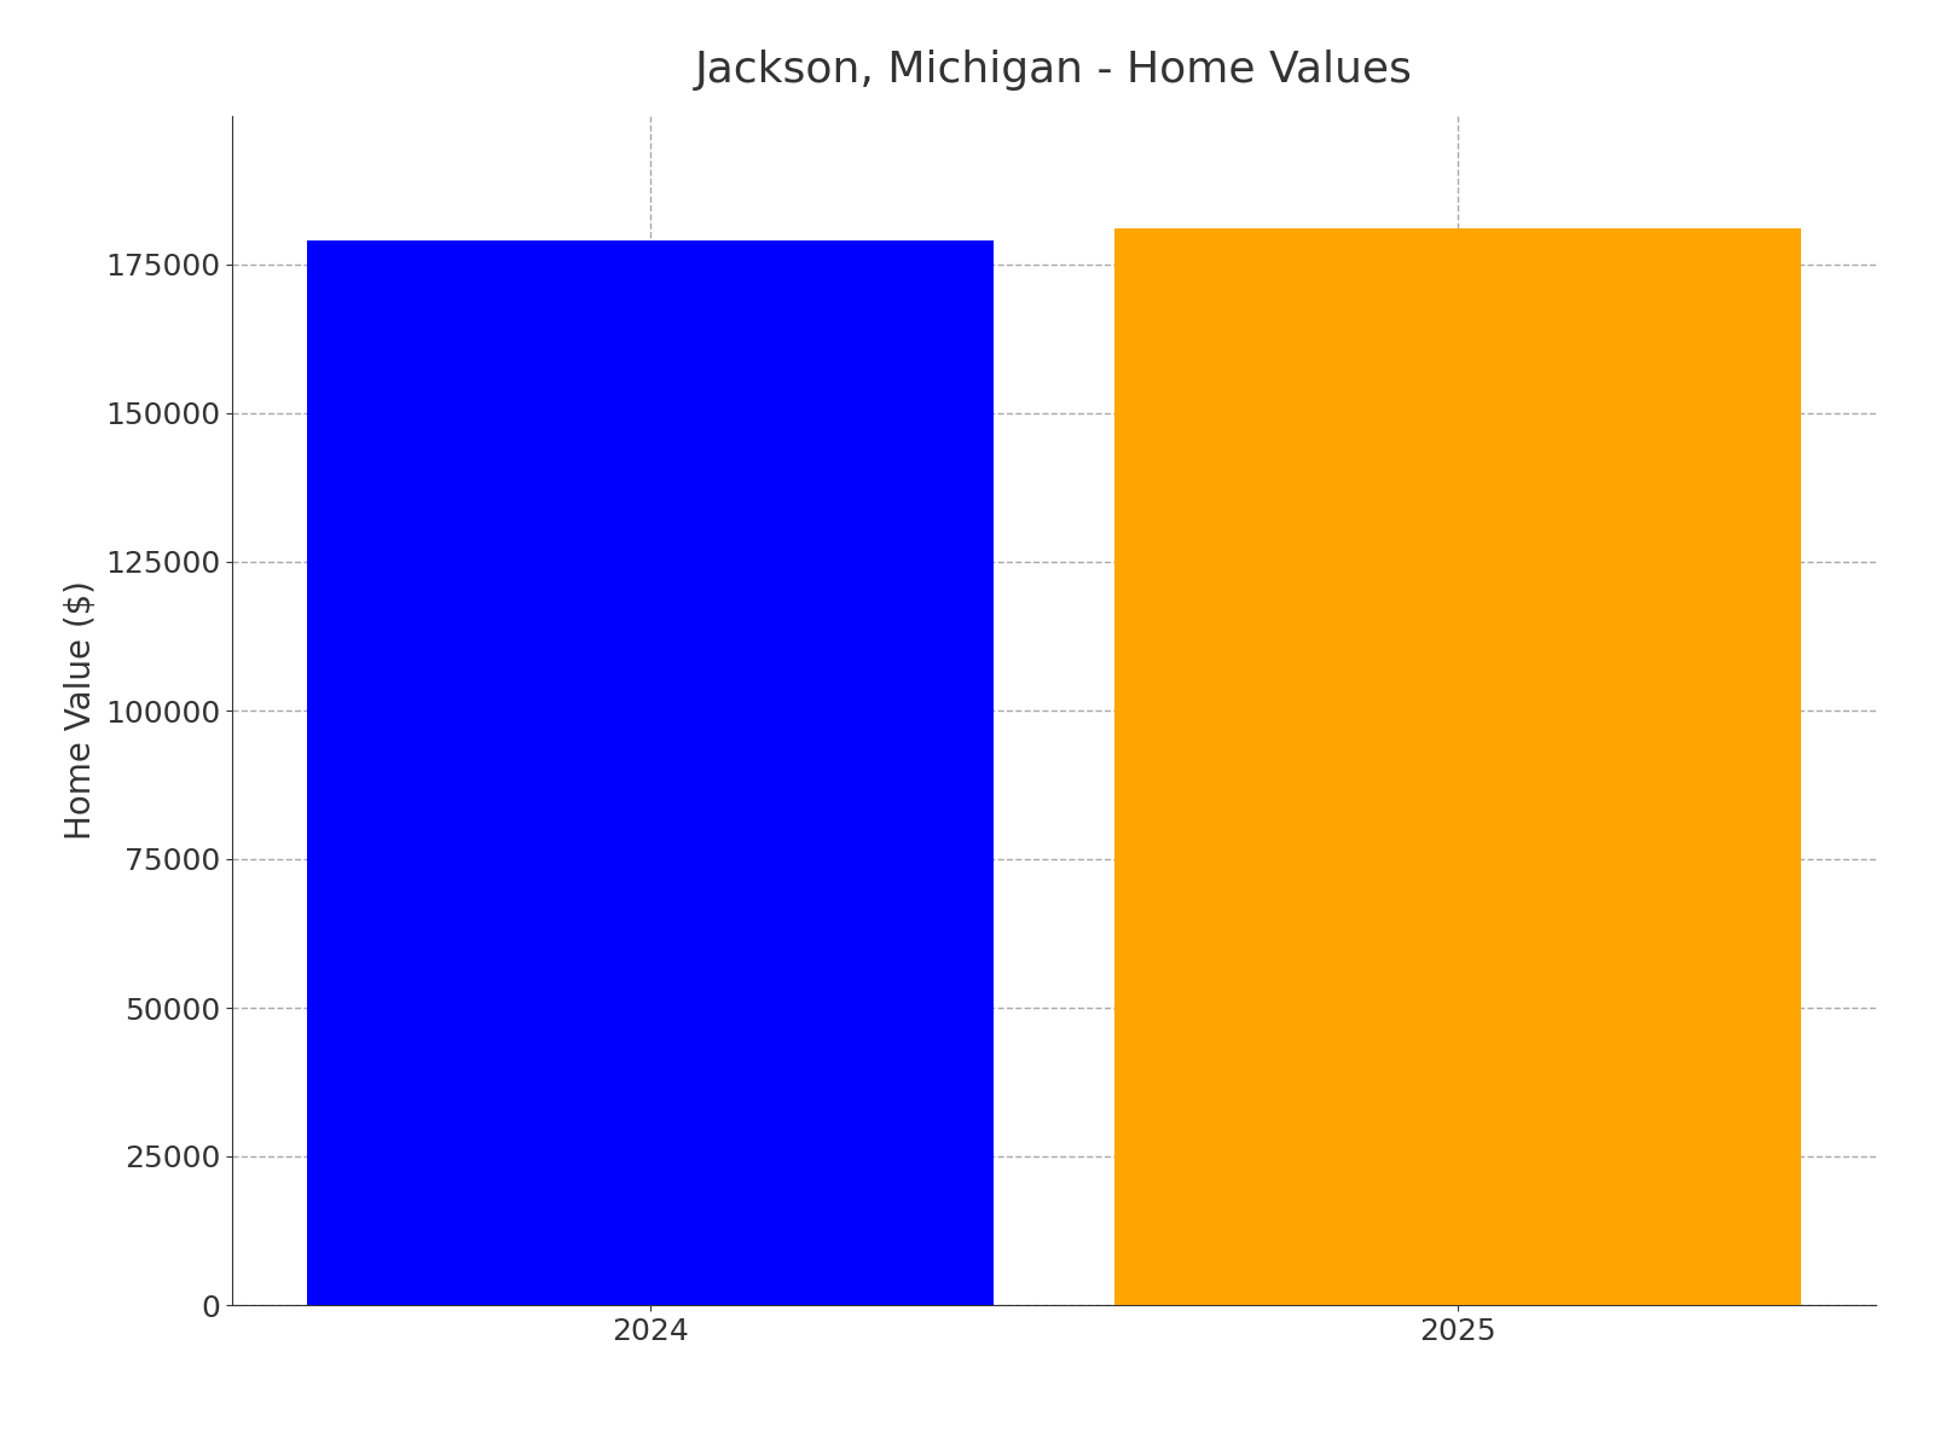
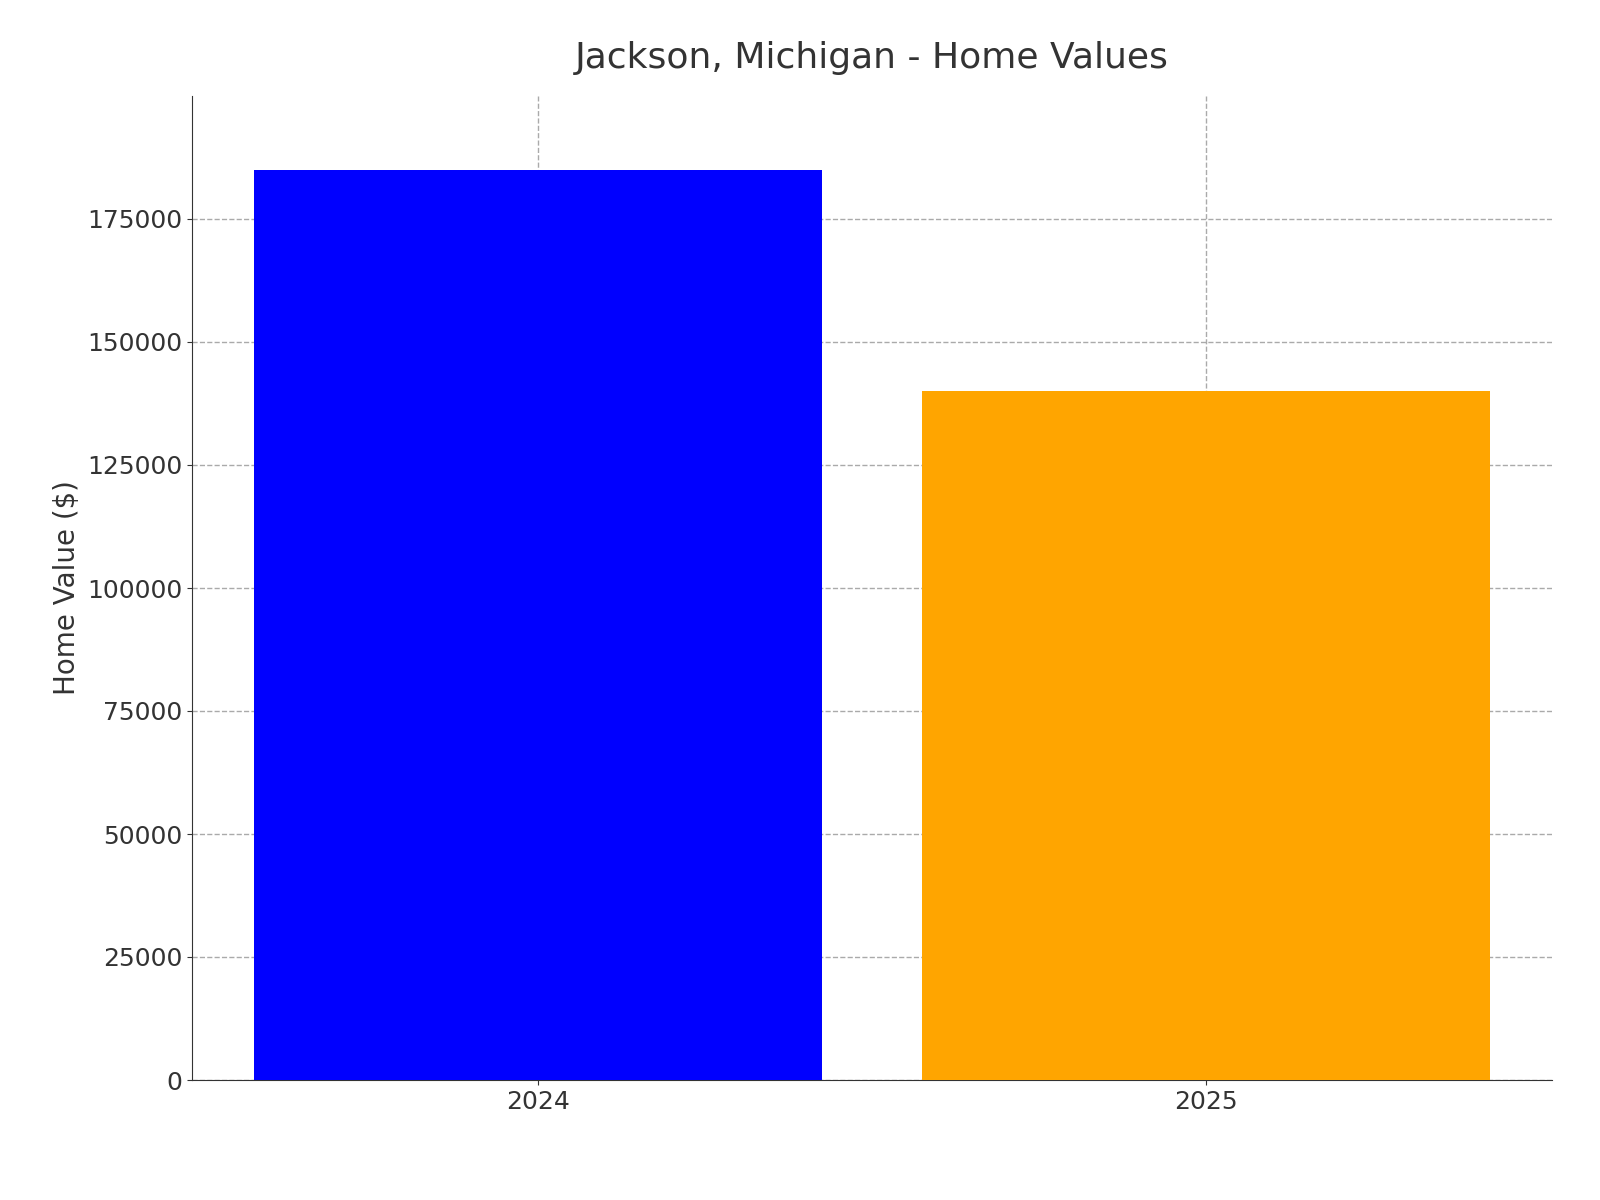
2024: 179000 -> 185000
2025: 181000 -> 140000
